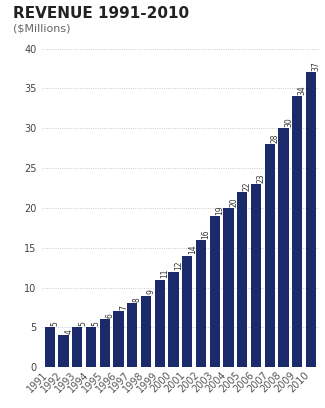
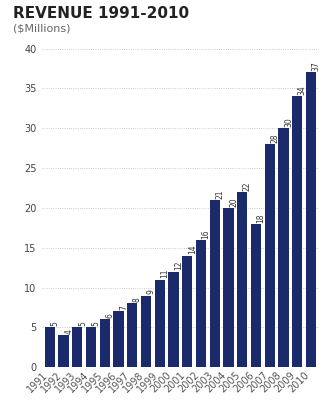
2003: 19 -> 21
2006: 23 -> 18
